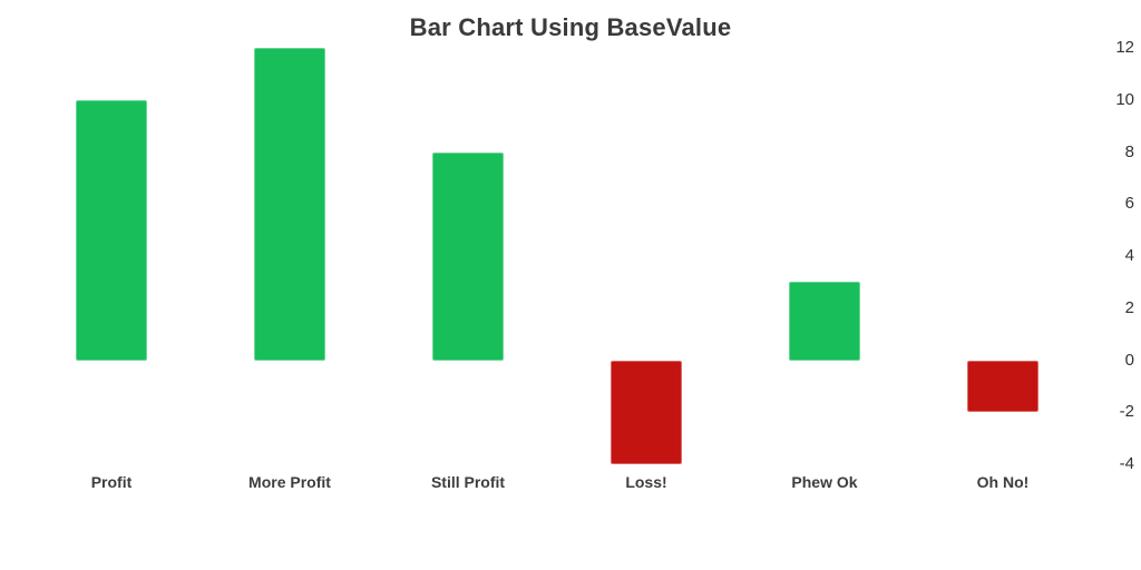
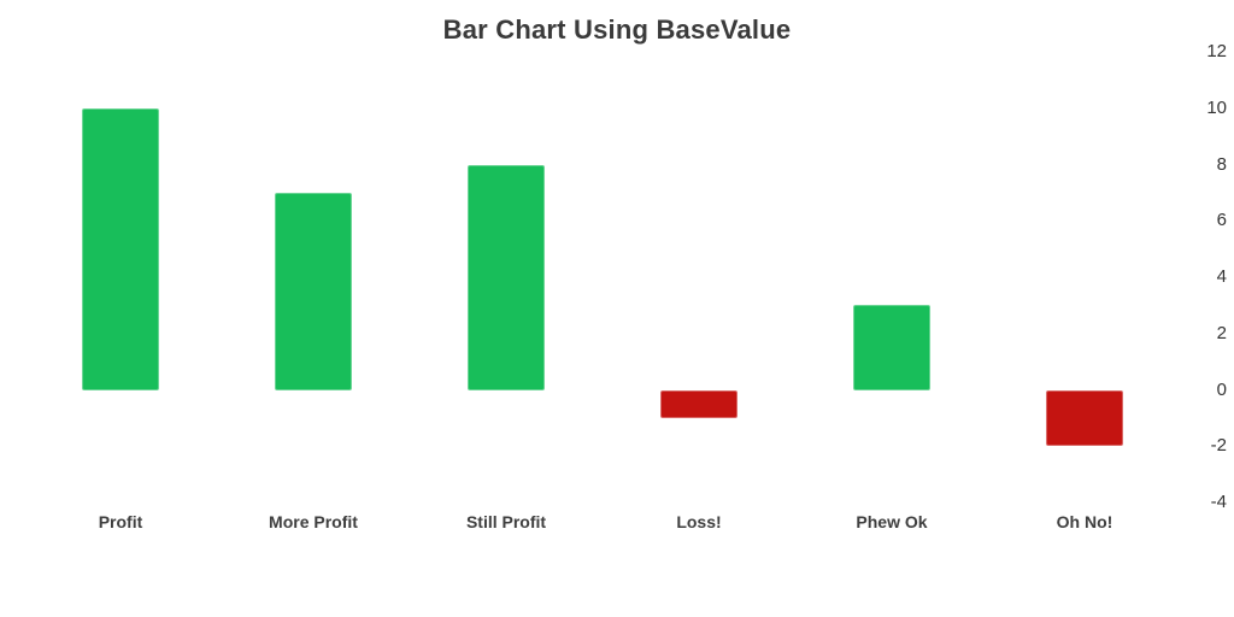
More Profit: 12 -> 7
Loss!: -4 -> -1
